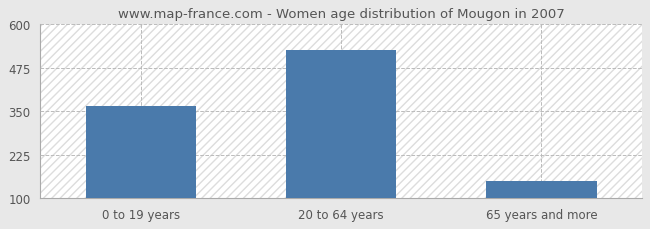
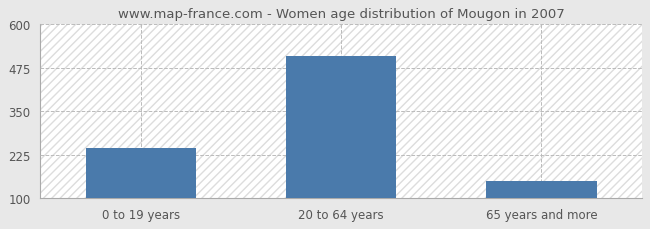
0 to 19 years: 365 -> 245
20 to 64 years: 525 -> 510
